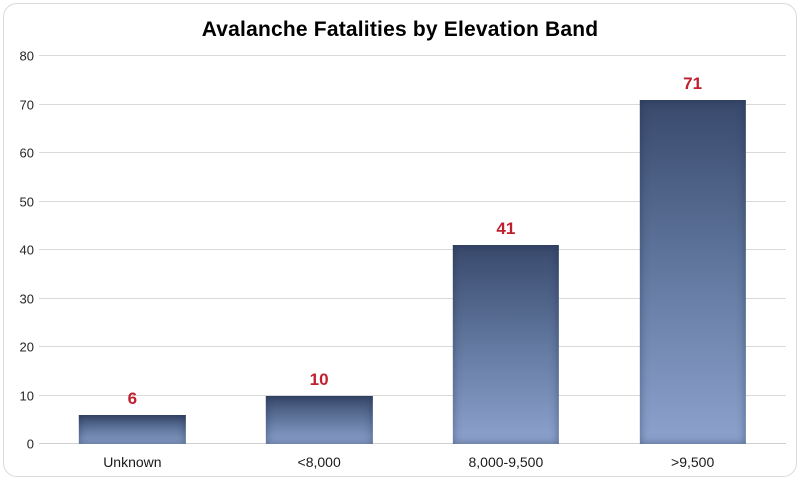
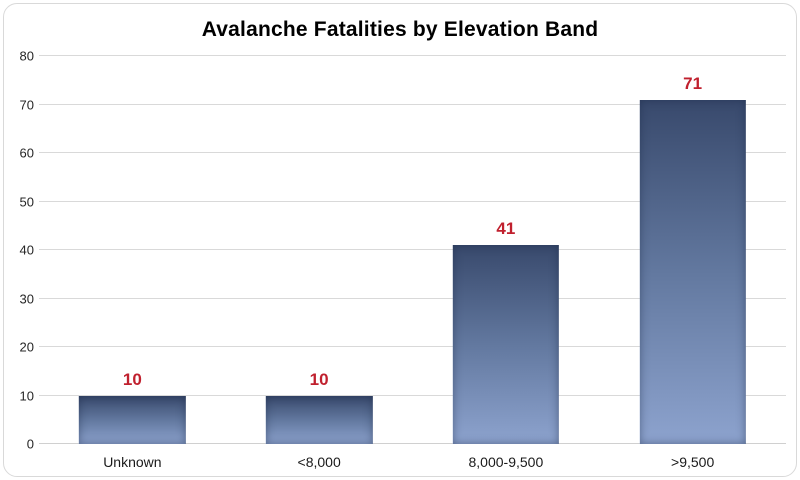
Unknown: 6 -> 10
